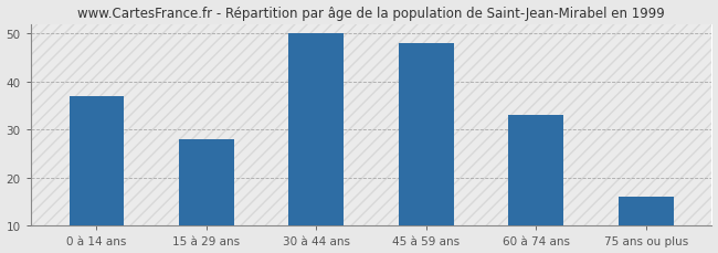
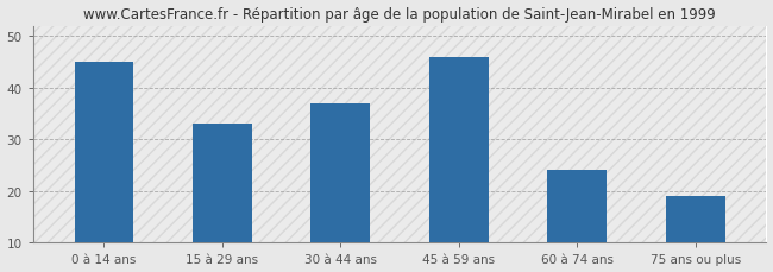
0 à 14 ans: 37 -> 45
15 à 29 ans: 28 -> 33
30 à 44 ans: 50 -> 37
45 à 59 ans: 48 -> 46
60 à 74 ans: 33 -> 24
75 ans ou plus: 16 -> 19
